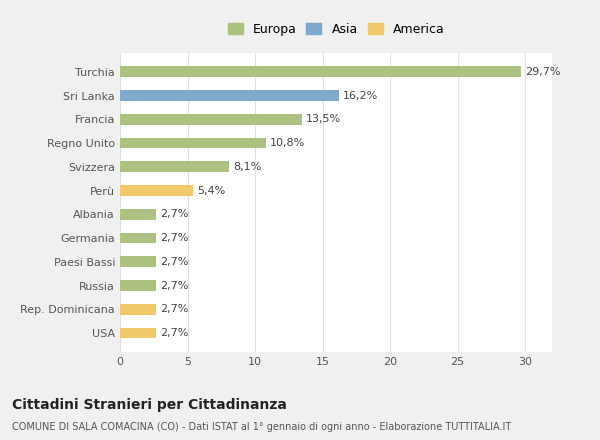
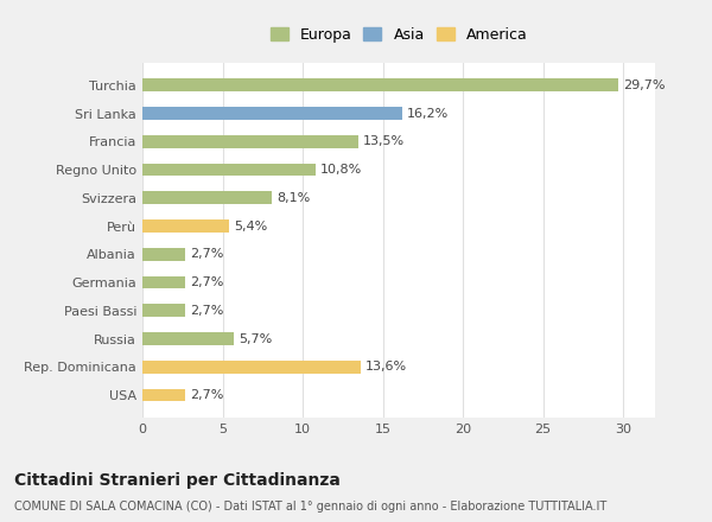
Russia: 2,7% -> 5,7%
Rep. Dominicana: 2,7% -> 13,6%
